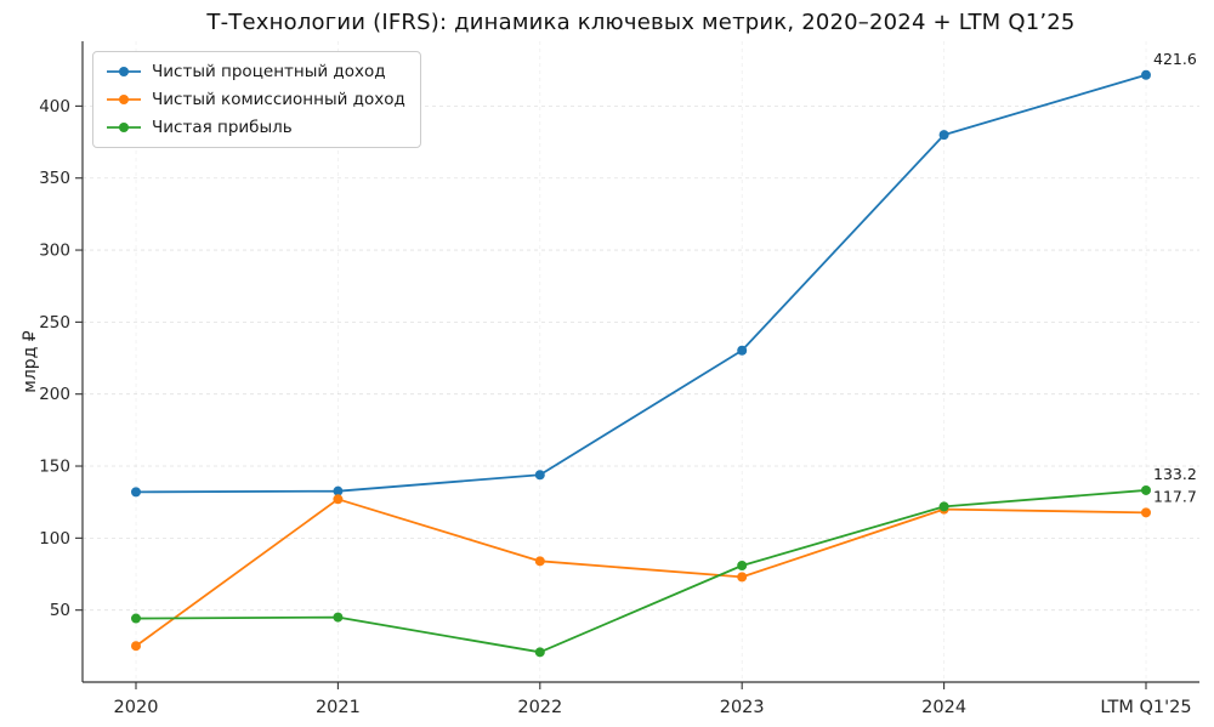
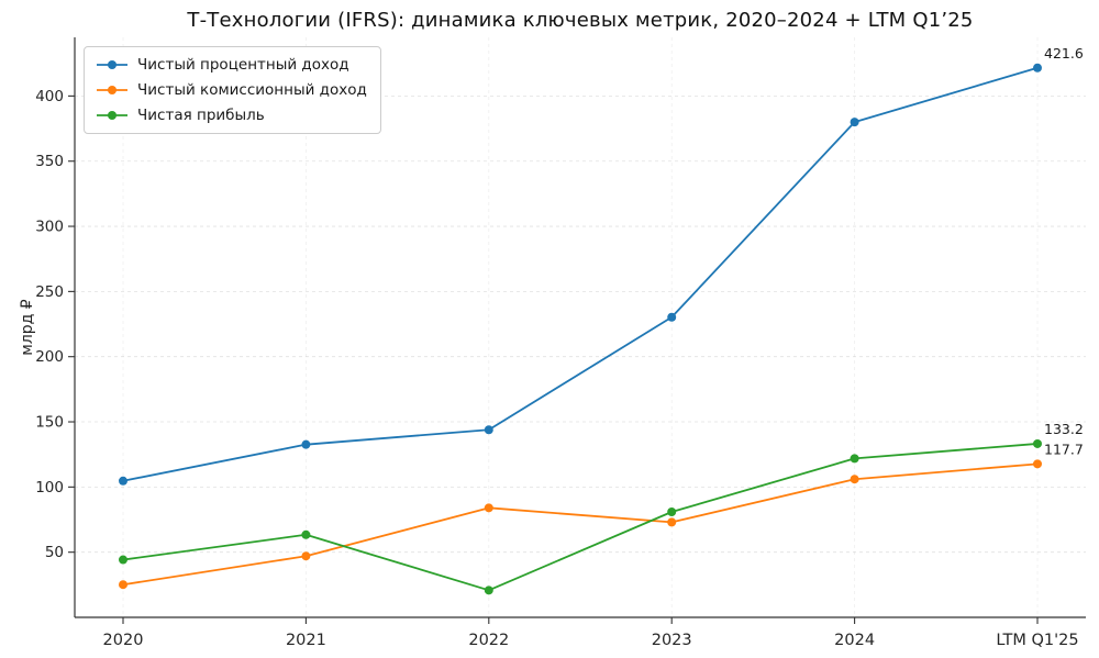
Чистый процентный доход/2020: 132 -> 105
Чистый комиссионный доход/2021: 127 -> 47
Чистая прибыль/2021: 45 -> 63
Чистый комиссионный доход/2024: 120 -> 106
